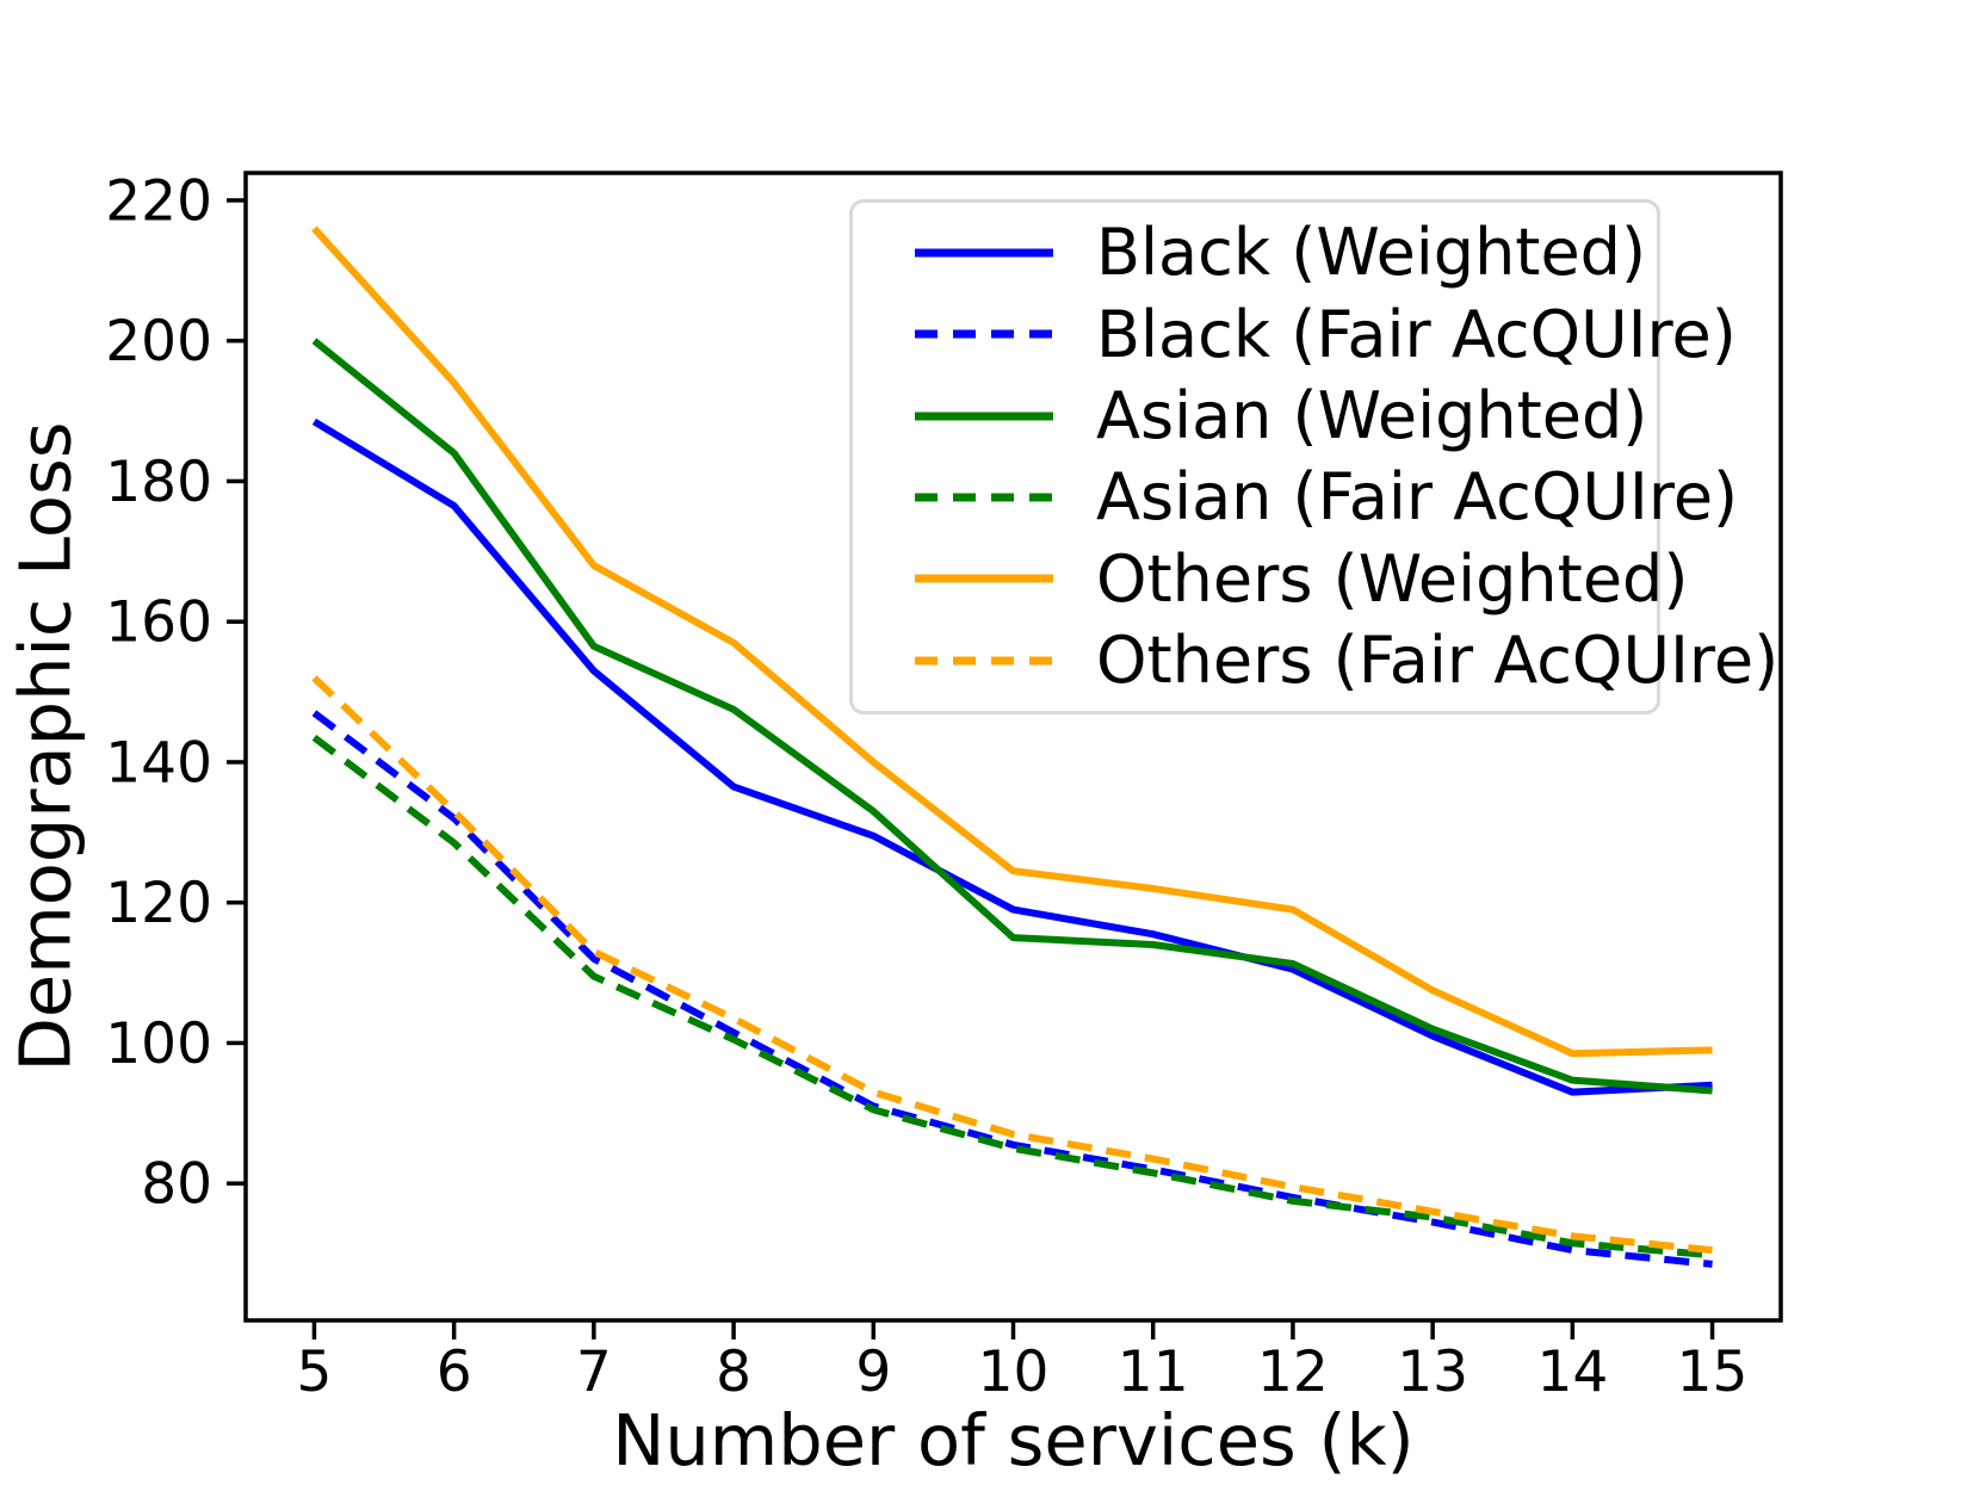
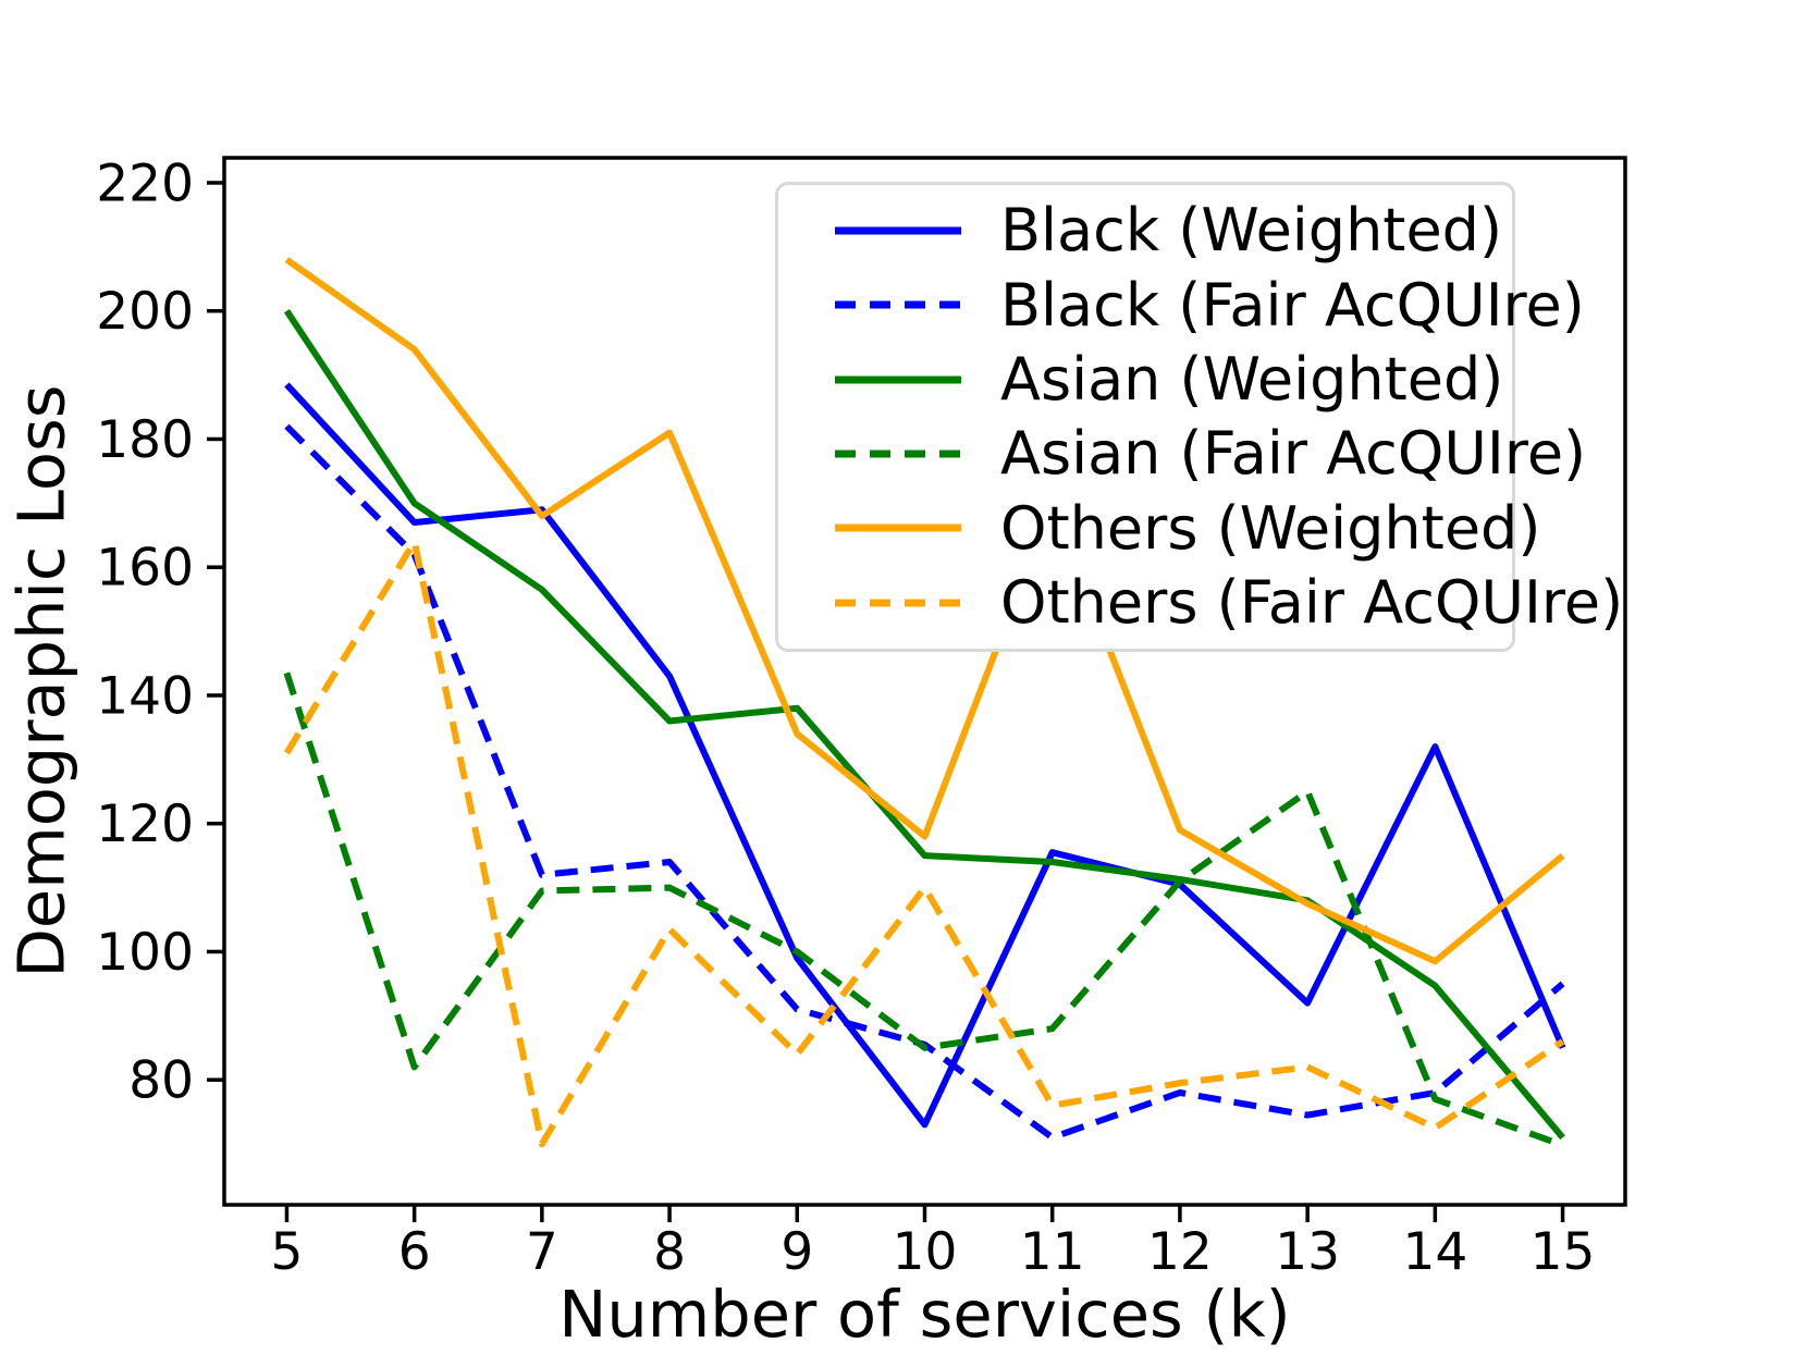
Black (Fair AcQUIre)/5: 147 -> 182
Others (Weighted)/5: 216 -> 208
Others (Fair AcQUIre)/5: 152 -> 131
Black (Weighted)/6: 176 -> 167
Black (Fair AcQUIre)/6: 132 -> 162
Asian (Weighted)/6: 184 -> 170
Asian (Fair AcQUIre)/6: 128 -> 82
Others (Fair AcQUIre)/6: 133 -> 164
Black (Weighted)/7: 153 -> 169
Others (Fair AcQUIre)/7: 113 -> 70
Black (Weighted)/8: 136 -> 143
Black (Fair AcQUIre)/8: 102 -> 114
Asian (Weighted)/8: 148 -> 136
Asian (Fair AcQUIre)/8: 100 -> 110
Others (Weighted)/8: 157 -> 181
Black (Weighted)/9: 130 -> 99
Asian (Weighted)/9: 133 -> 138
Asian (Fair AcQUIre)/9: 90 -> 100
Others (Weighted)/9: 140 -> 134
Others (Fair AcQUIre)/9: 93 -> 84
Black (Weighted)/10: 119 -> 73
Others (Weighted)/10: 124 -> 118
Others (Fair AcQUIre)/10: 87 -> 110
Black (Fair AcQUIre)/11: 82 -> 71
Asian (Fair AcQUIre)/11: 82 -> 88
Others (Weighted)/11: 122 -> 170
Others (Fair AcQUIre)/11: 84 -> 76
Asian (Fair AcQUIre)/12: 78 -> 111
Black (Weighted)/13: 101 -> 92
Asian (Weighted)/13: 102 -> 108
Asian (Fair AcQUIre)/13: 75 -> 125
Others (Fair AcQUIre)/13: 76 -> 82
Black (Weighted)/14: 93 -> 132
Black (Fair AcQUIre)/14: 70 -> 78
Asian (Fair AcQUIre)/14: 72 -> 77
Black (Weighted)/15: 94 -> 85
Black (Fair AcQUIre)/15: 68 -> 95
Asian (Weighted)/15: 93 -> 71
Others (Weighted)/15: 99 -> 115
Others (Fair AcQUIre)/15: 70 -> 86
